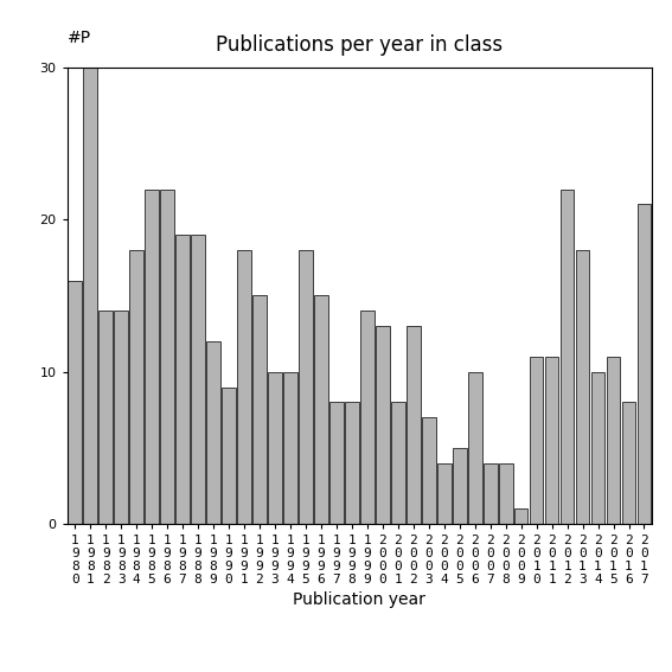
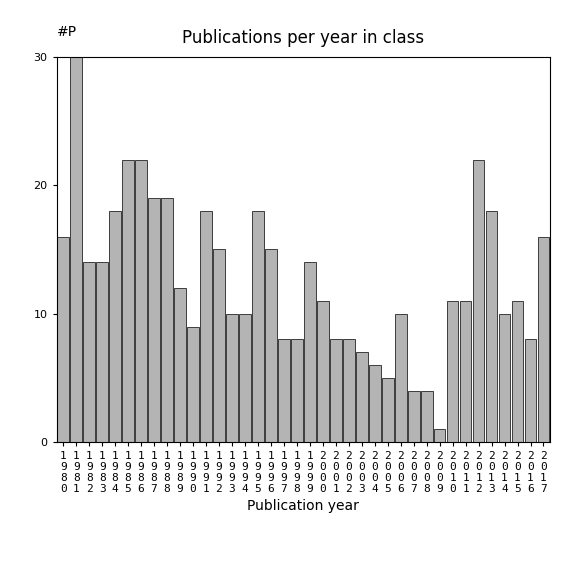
2 0 0 0: 13 -> 11
2 0 0 2: 13 -> 8
2 0 0 4: 4 -> 6
2 0 1 7: 21 -> 16
